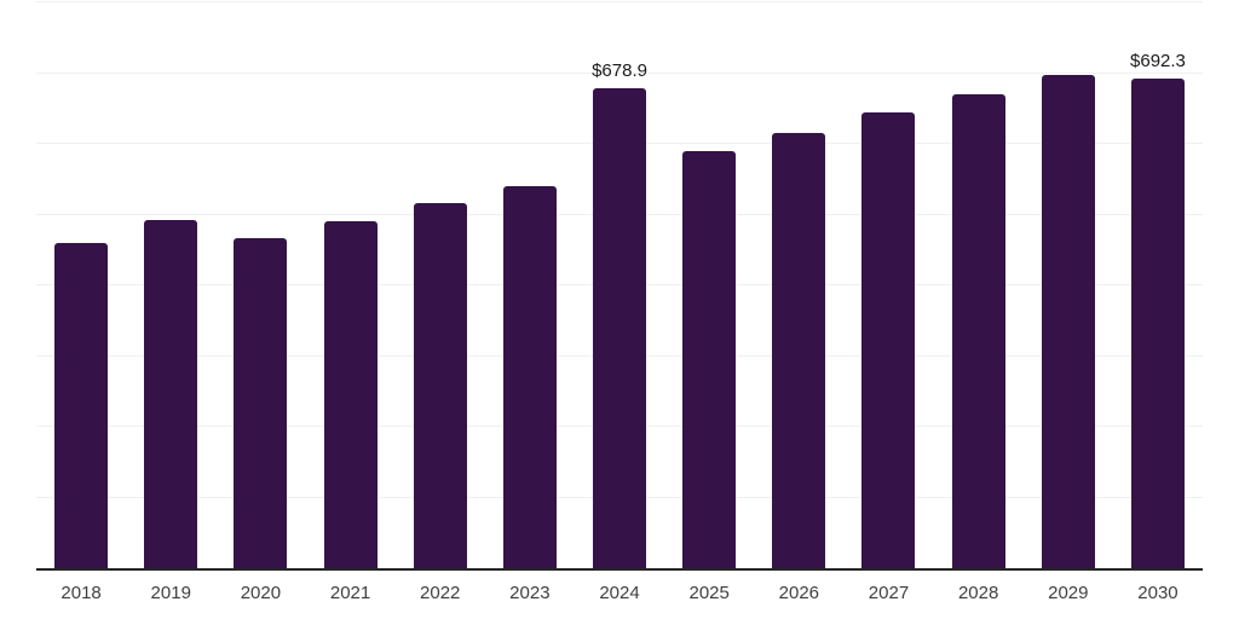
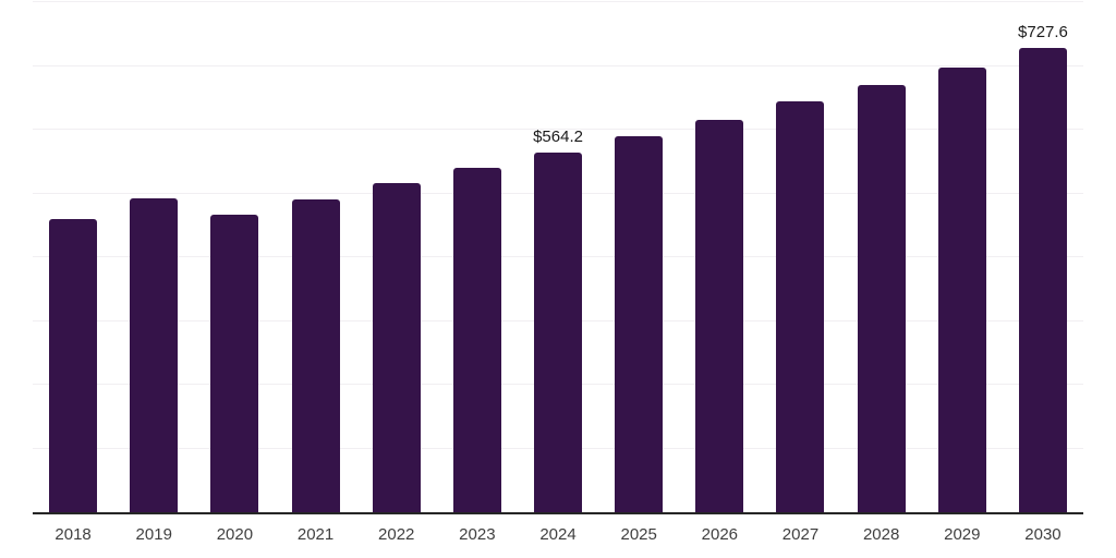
2024: $678.9 -> $564.2
2030: $692.3 -> $727.6
